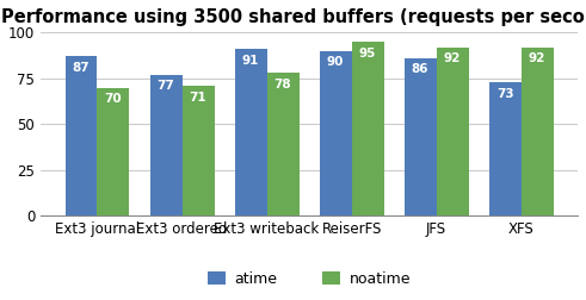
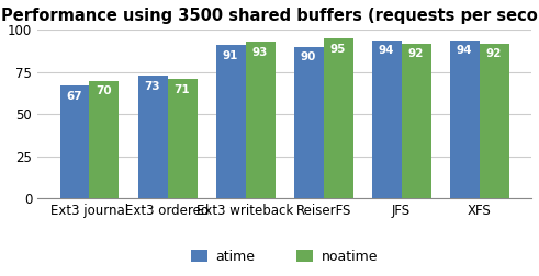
atime/Ext3 journal: 87 -> 67
atime/Ext3 ordered: 77 -> 73
noatime/Ext3 writeback: 78 -> 93
atime/JFS: 86 -> 94
atime/XFS: 73 -> 94
